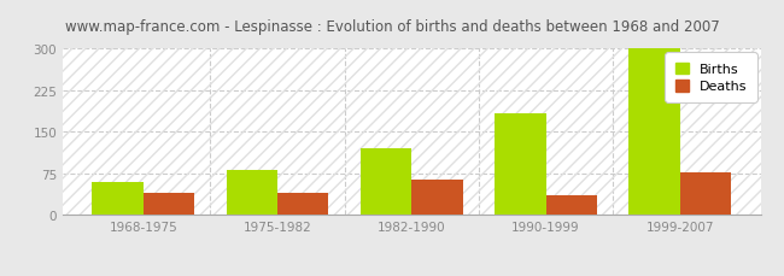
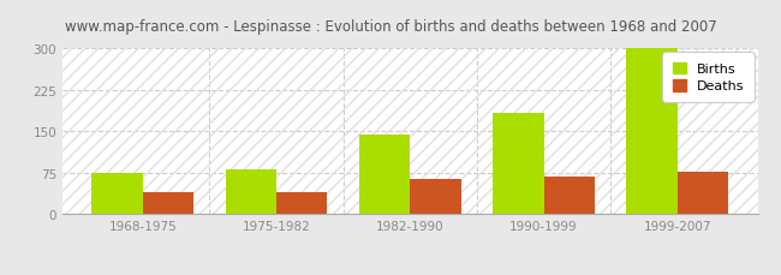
Births/1968-1975: 60 -> 75
Births/1982-1990: 120 -> 145
Deaths/1990-1999: 35 -> 68
